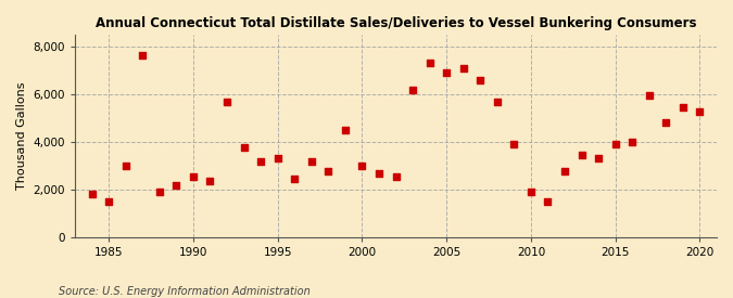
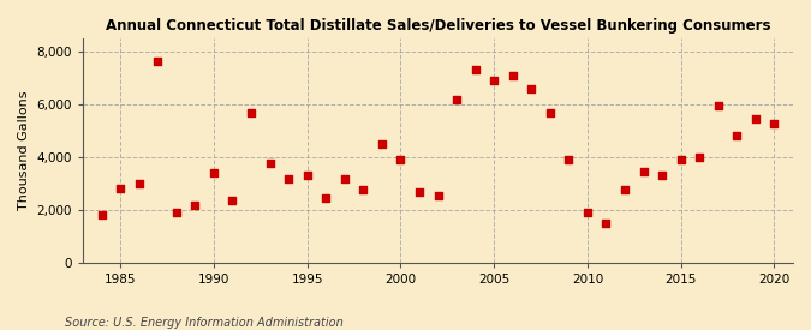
1985: 1,500 -> 2,800
1990: 2,550 -> 3,400
2000: 3,000 -> 3,900
